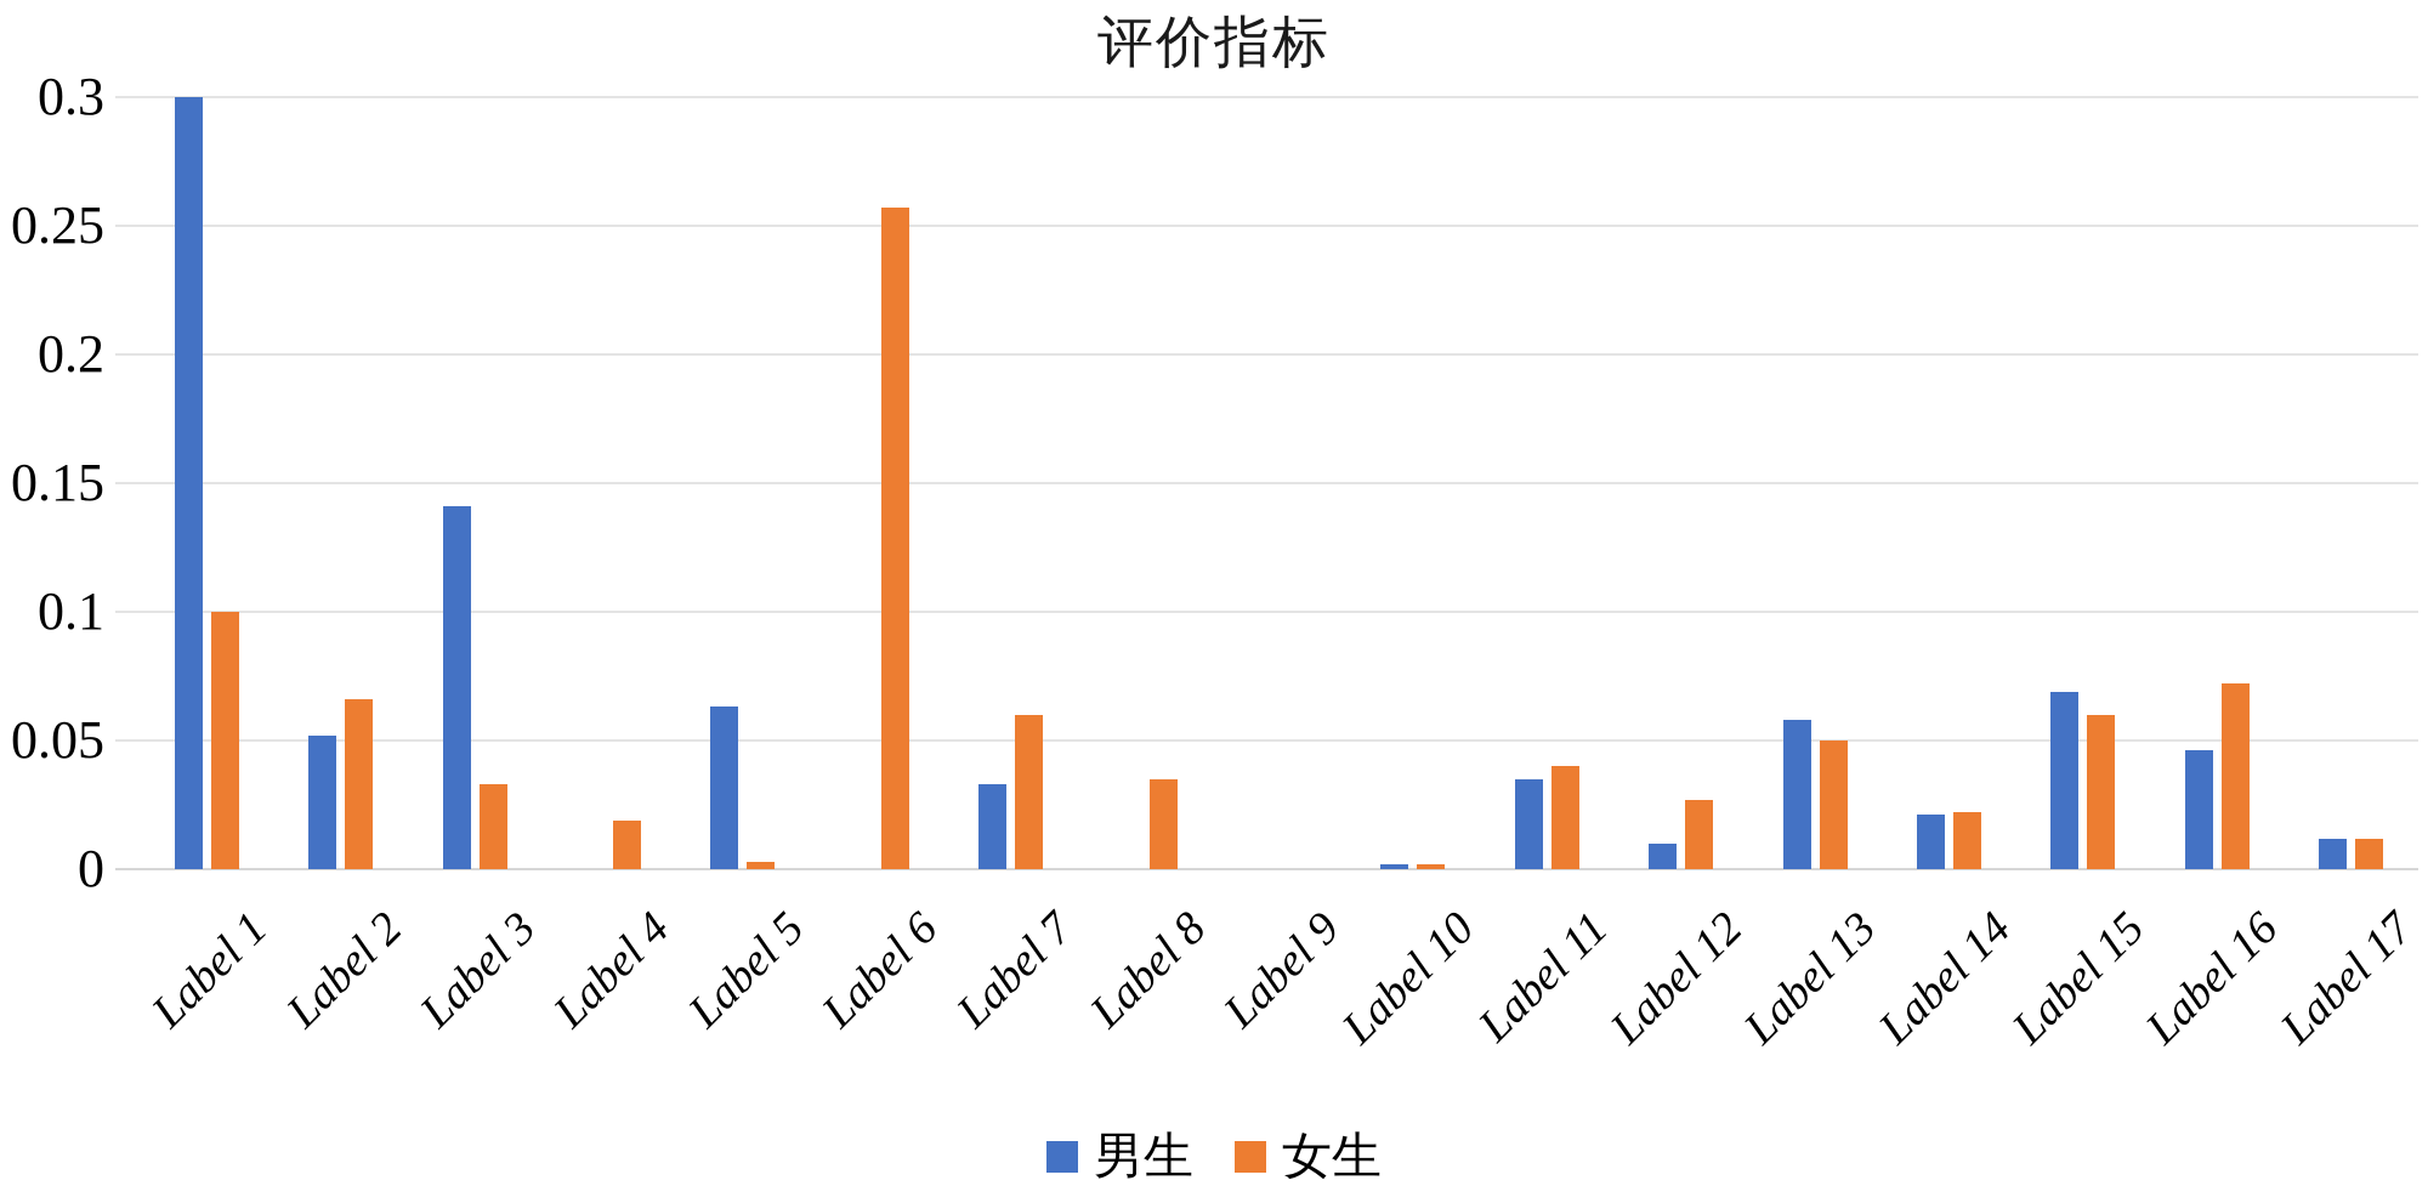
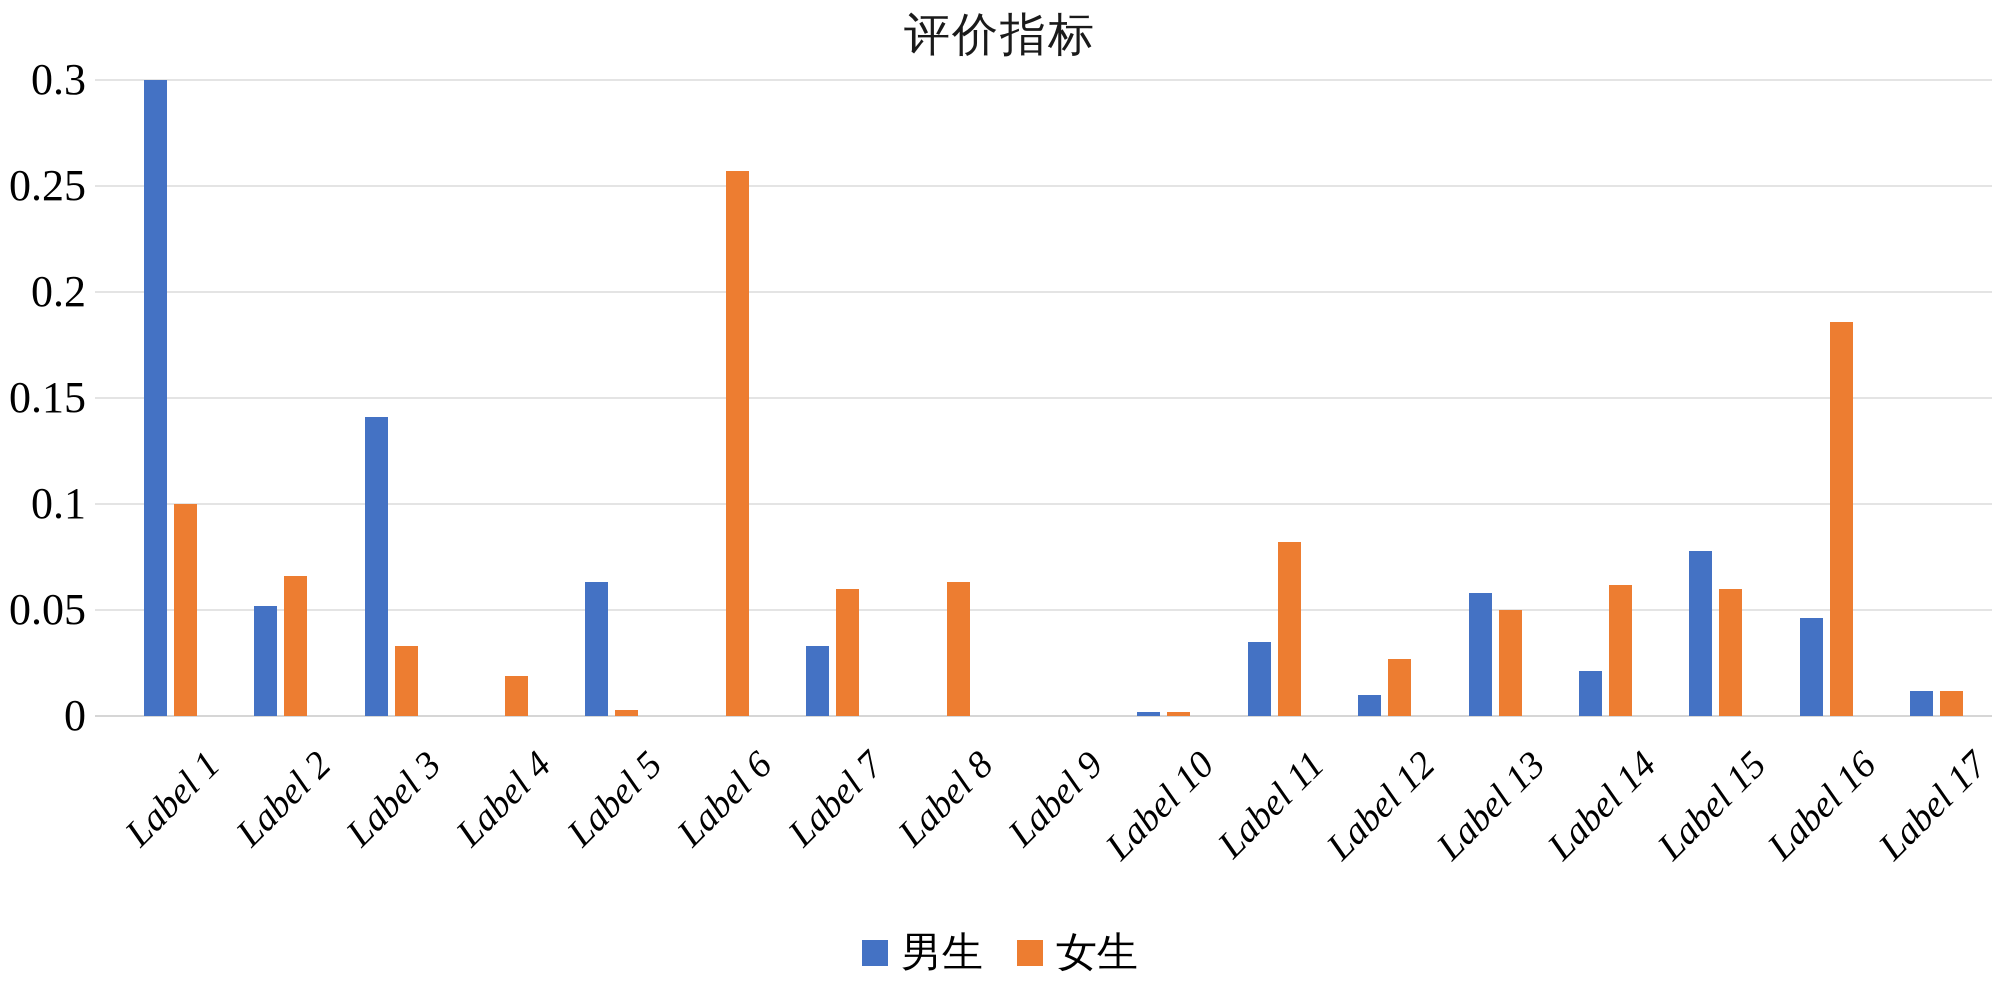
女生/Label 8: 0.035 -> 0.063
女生/Label 11: 0.040 -> 0.082
女生/Label 14: 0.022 -> 0.062
男生/Label 15: 0.069 -> 0.078
女生/Label 16: 0.072 -> 0.186
